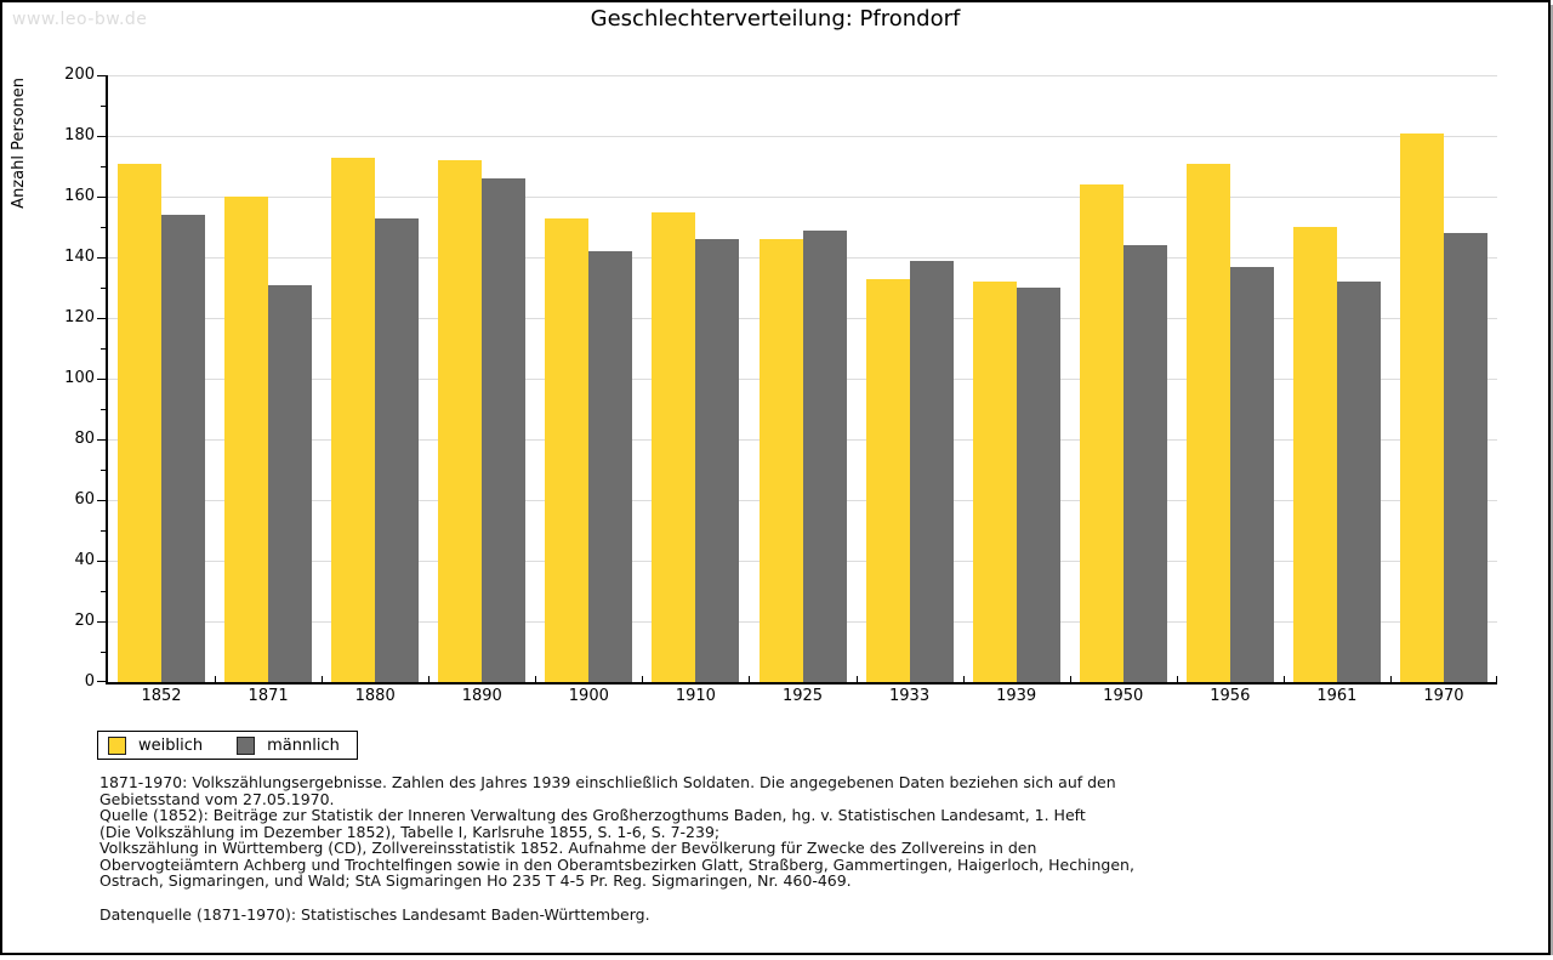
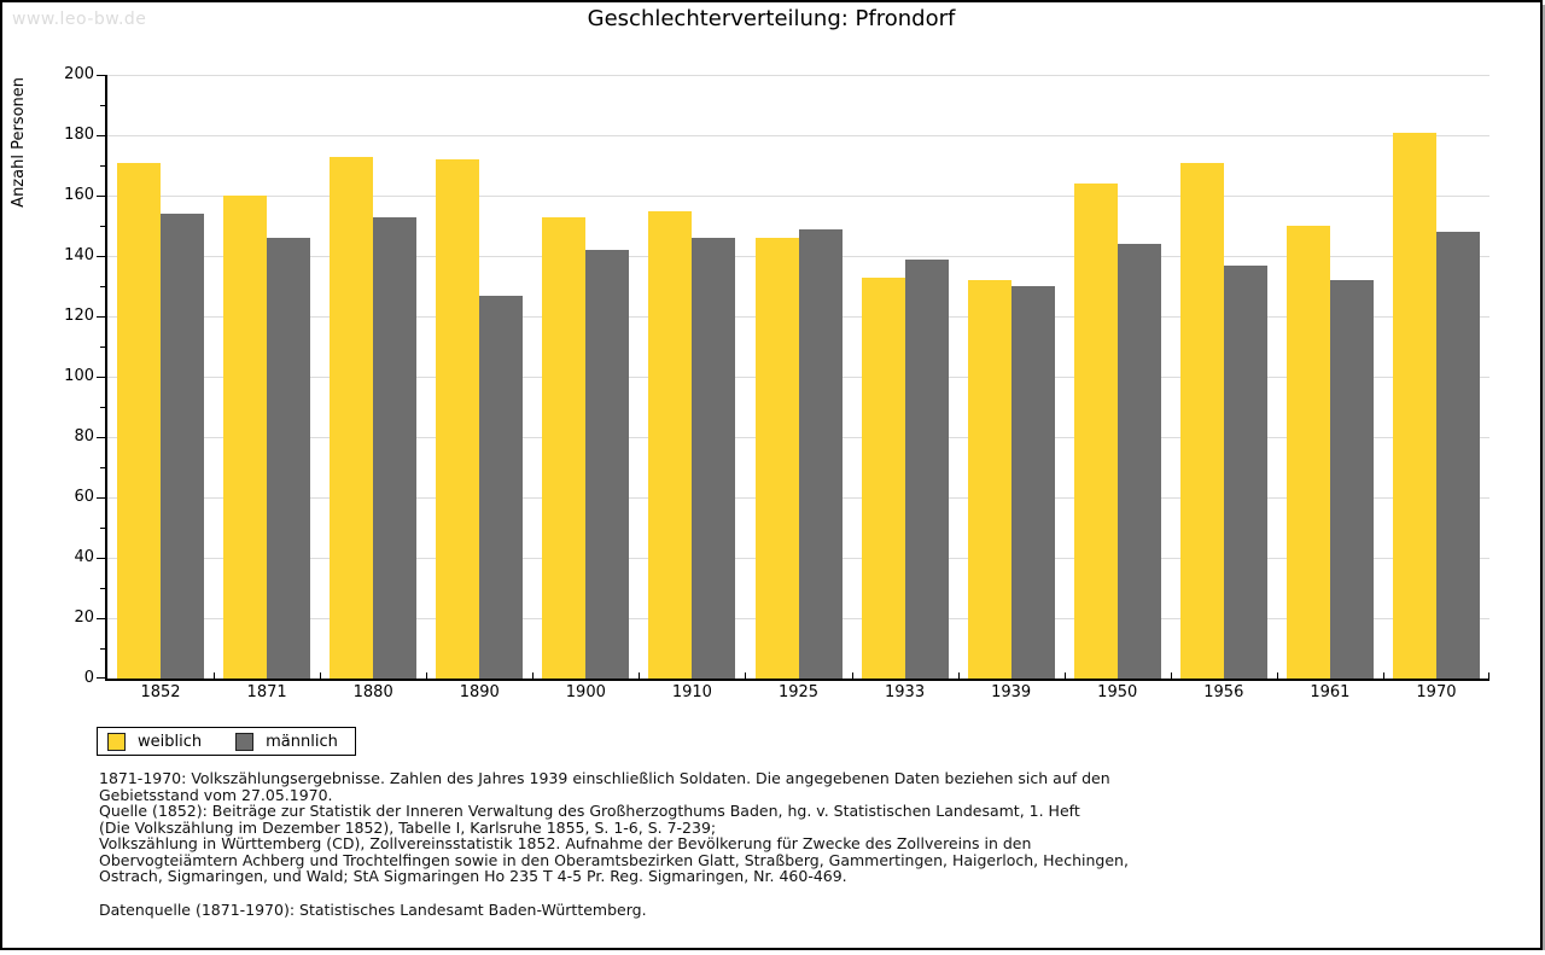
männlich/1871: 131 -> 146
männlich/1890: 166 -> 127
